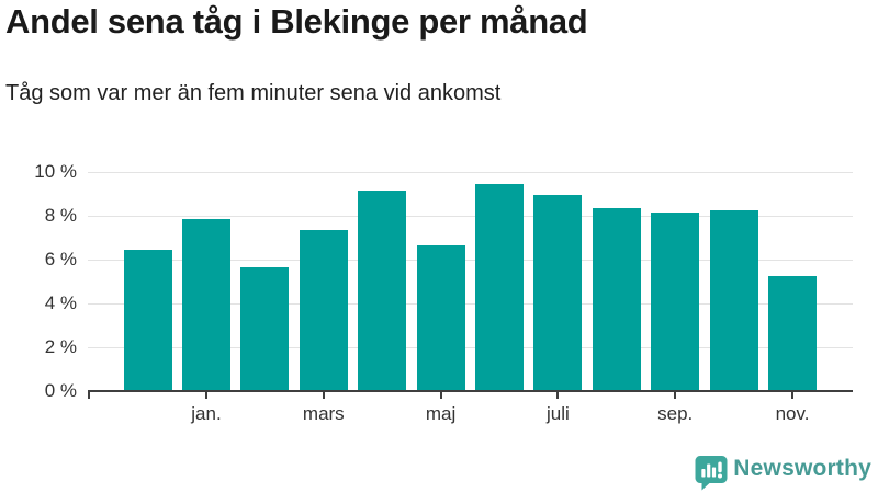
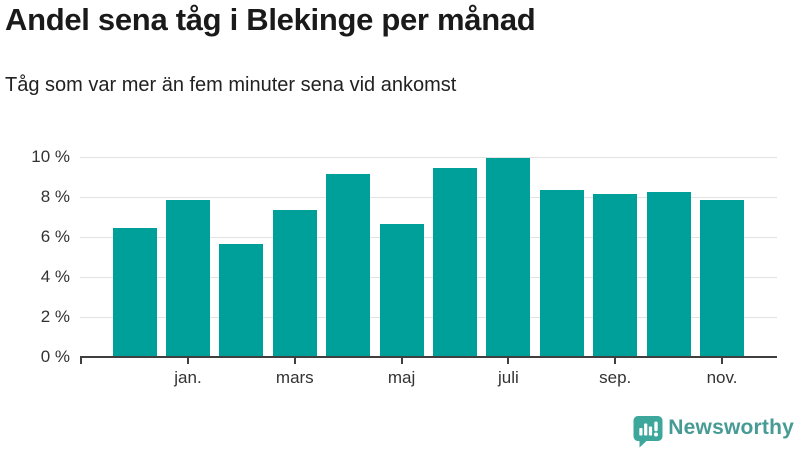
juli: 8.9% -> 9.9%
nov.: 5.2% -> 7.8%
